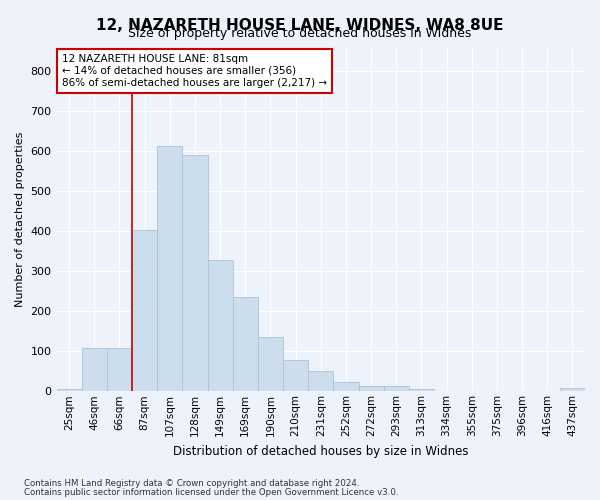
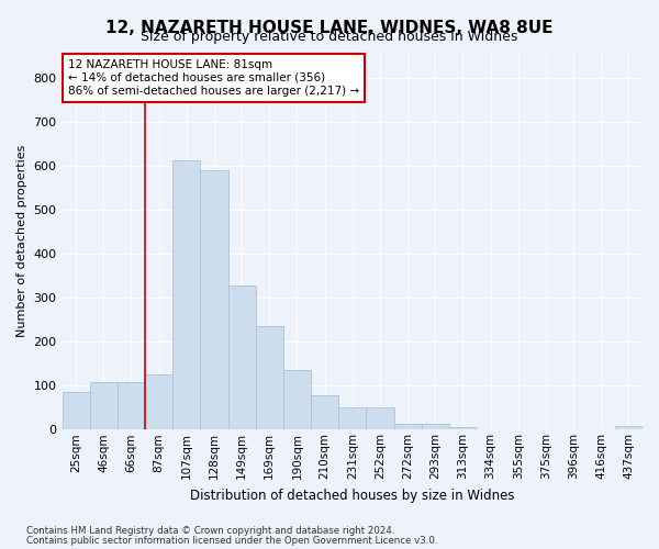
25sqm: 5 -> 85
87sqm: 403 -> 125
252sqm: 22 -> 50
